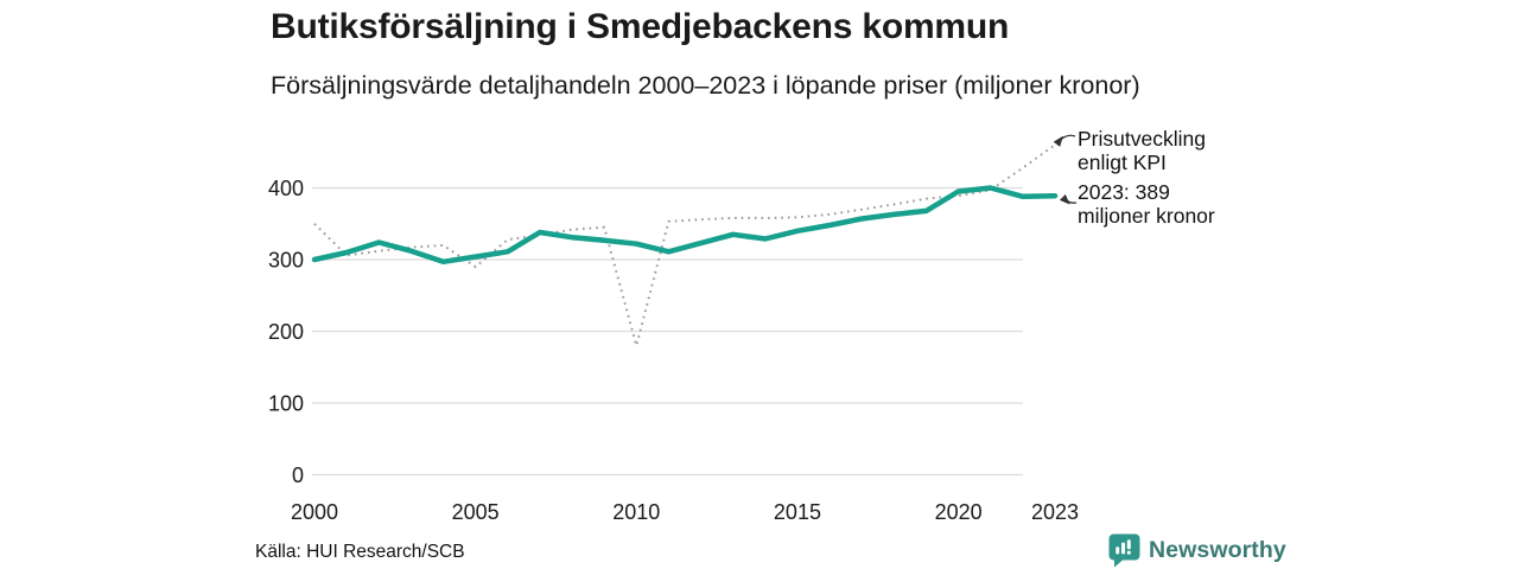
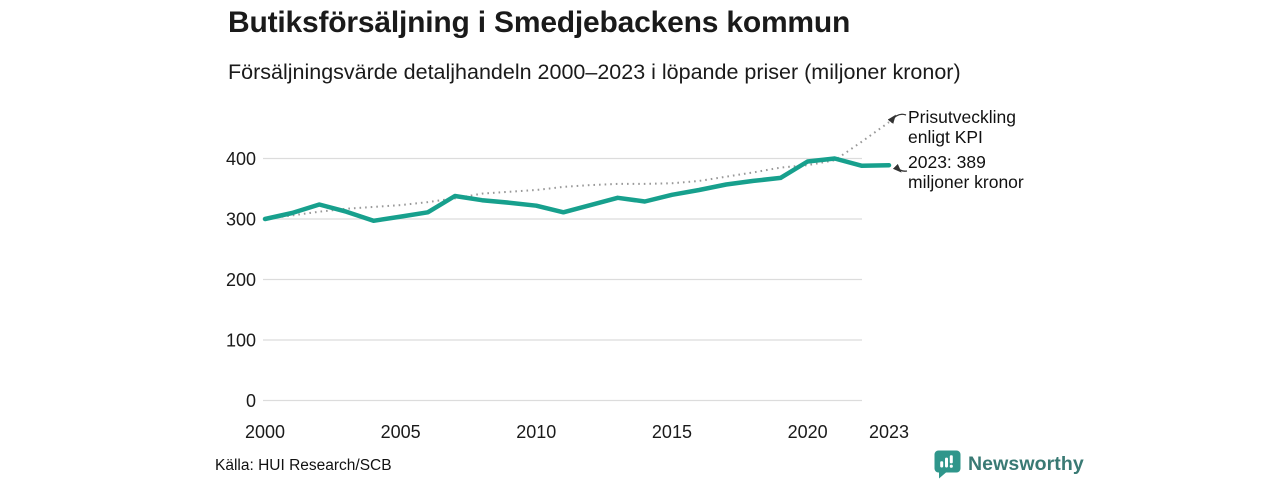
Prisutveckling enligt KPI/2000: 350 -> 300
Prisutveckling enligt KPI/2005: 290 -> 320
Prisutveckling enligt KPI/2010: 180 -> 350
